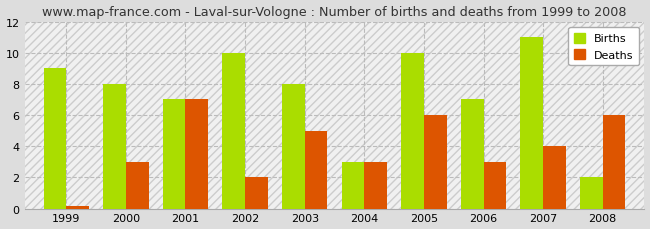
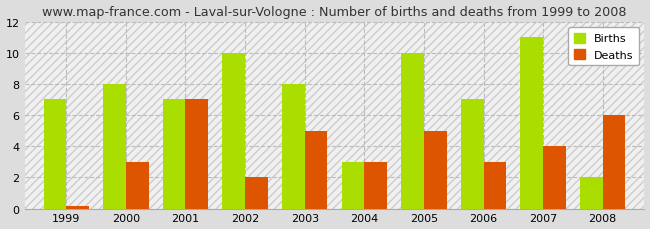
Births/1999: 9 -> 7
Deaths/2005: 6.0 -> 5.0
